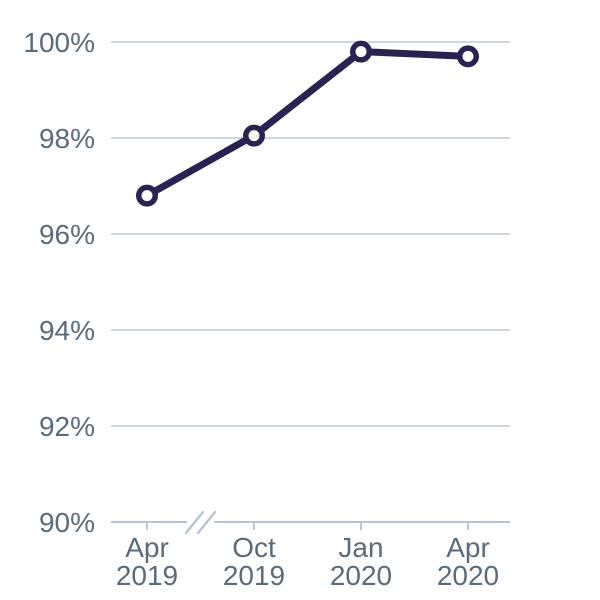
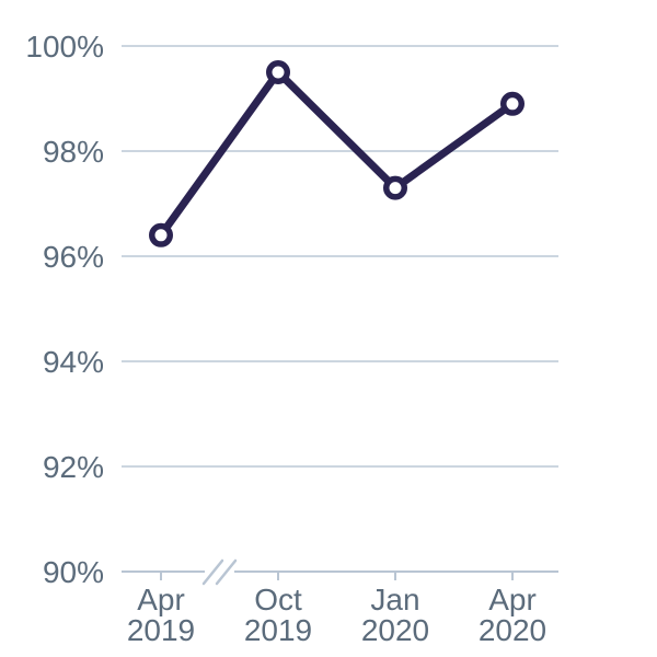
Apr 2019: 96.8% -> 96.4%
Oct 2019: 98.0% -> 99.5%
Jan 2020: 99.8% -> 97.3%
Apr 2020: 99.7% -> 98.9%
